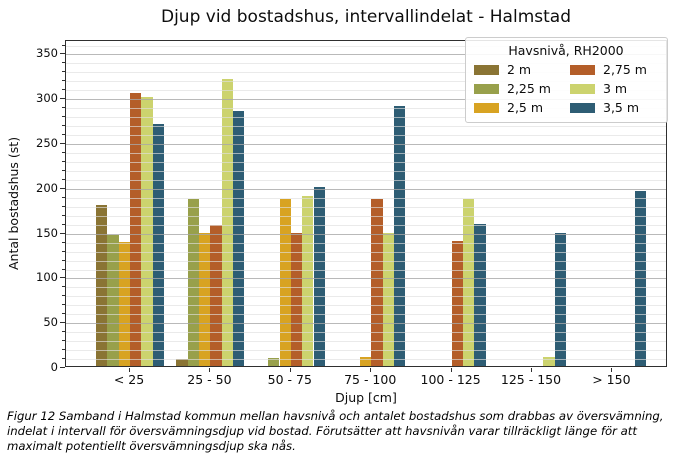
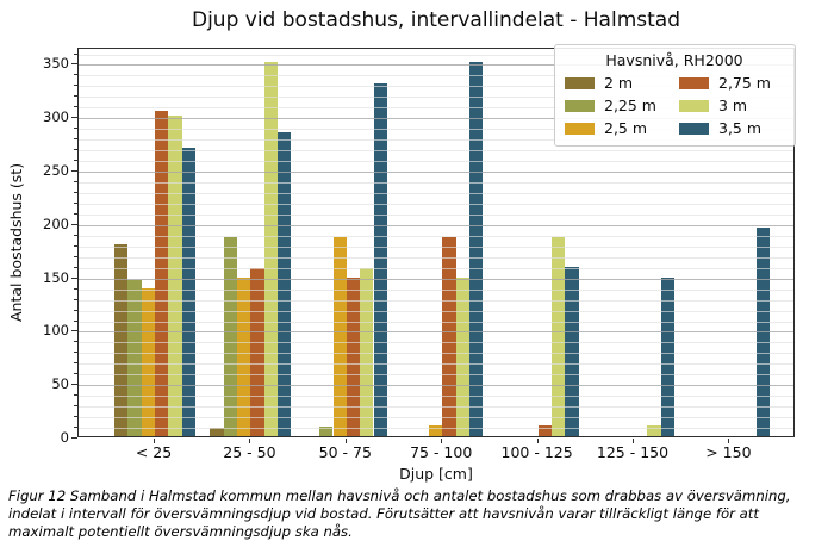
3 m/25 - 50: 320 -> 350
3 m/50 - 75: 190 -> 160
3,5 m/50 - 75: 200 -> 330
3,5 m/75 - 100: 290 -> 350
2,75 m/100 - 125: 140 -> 10
